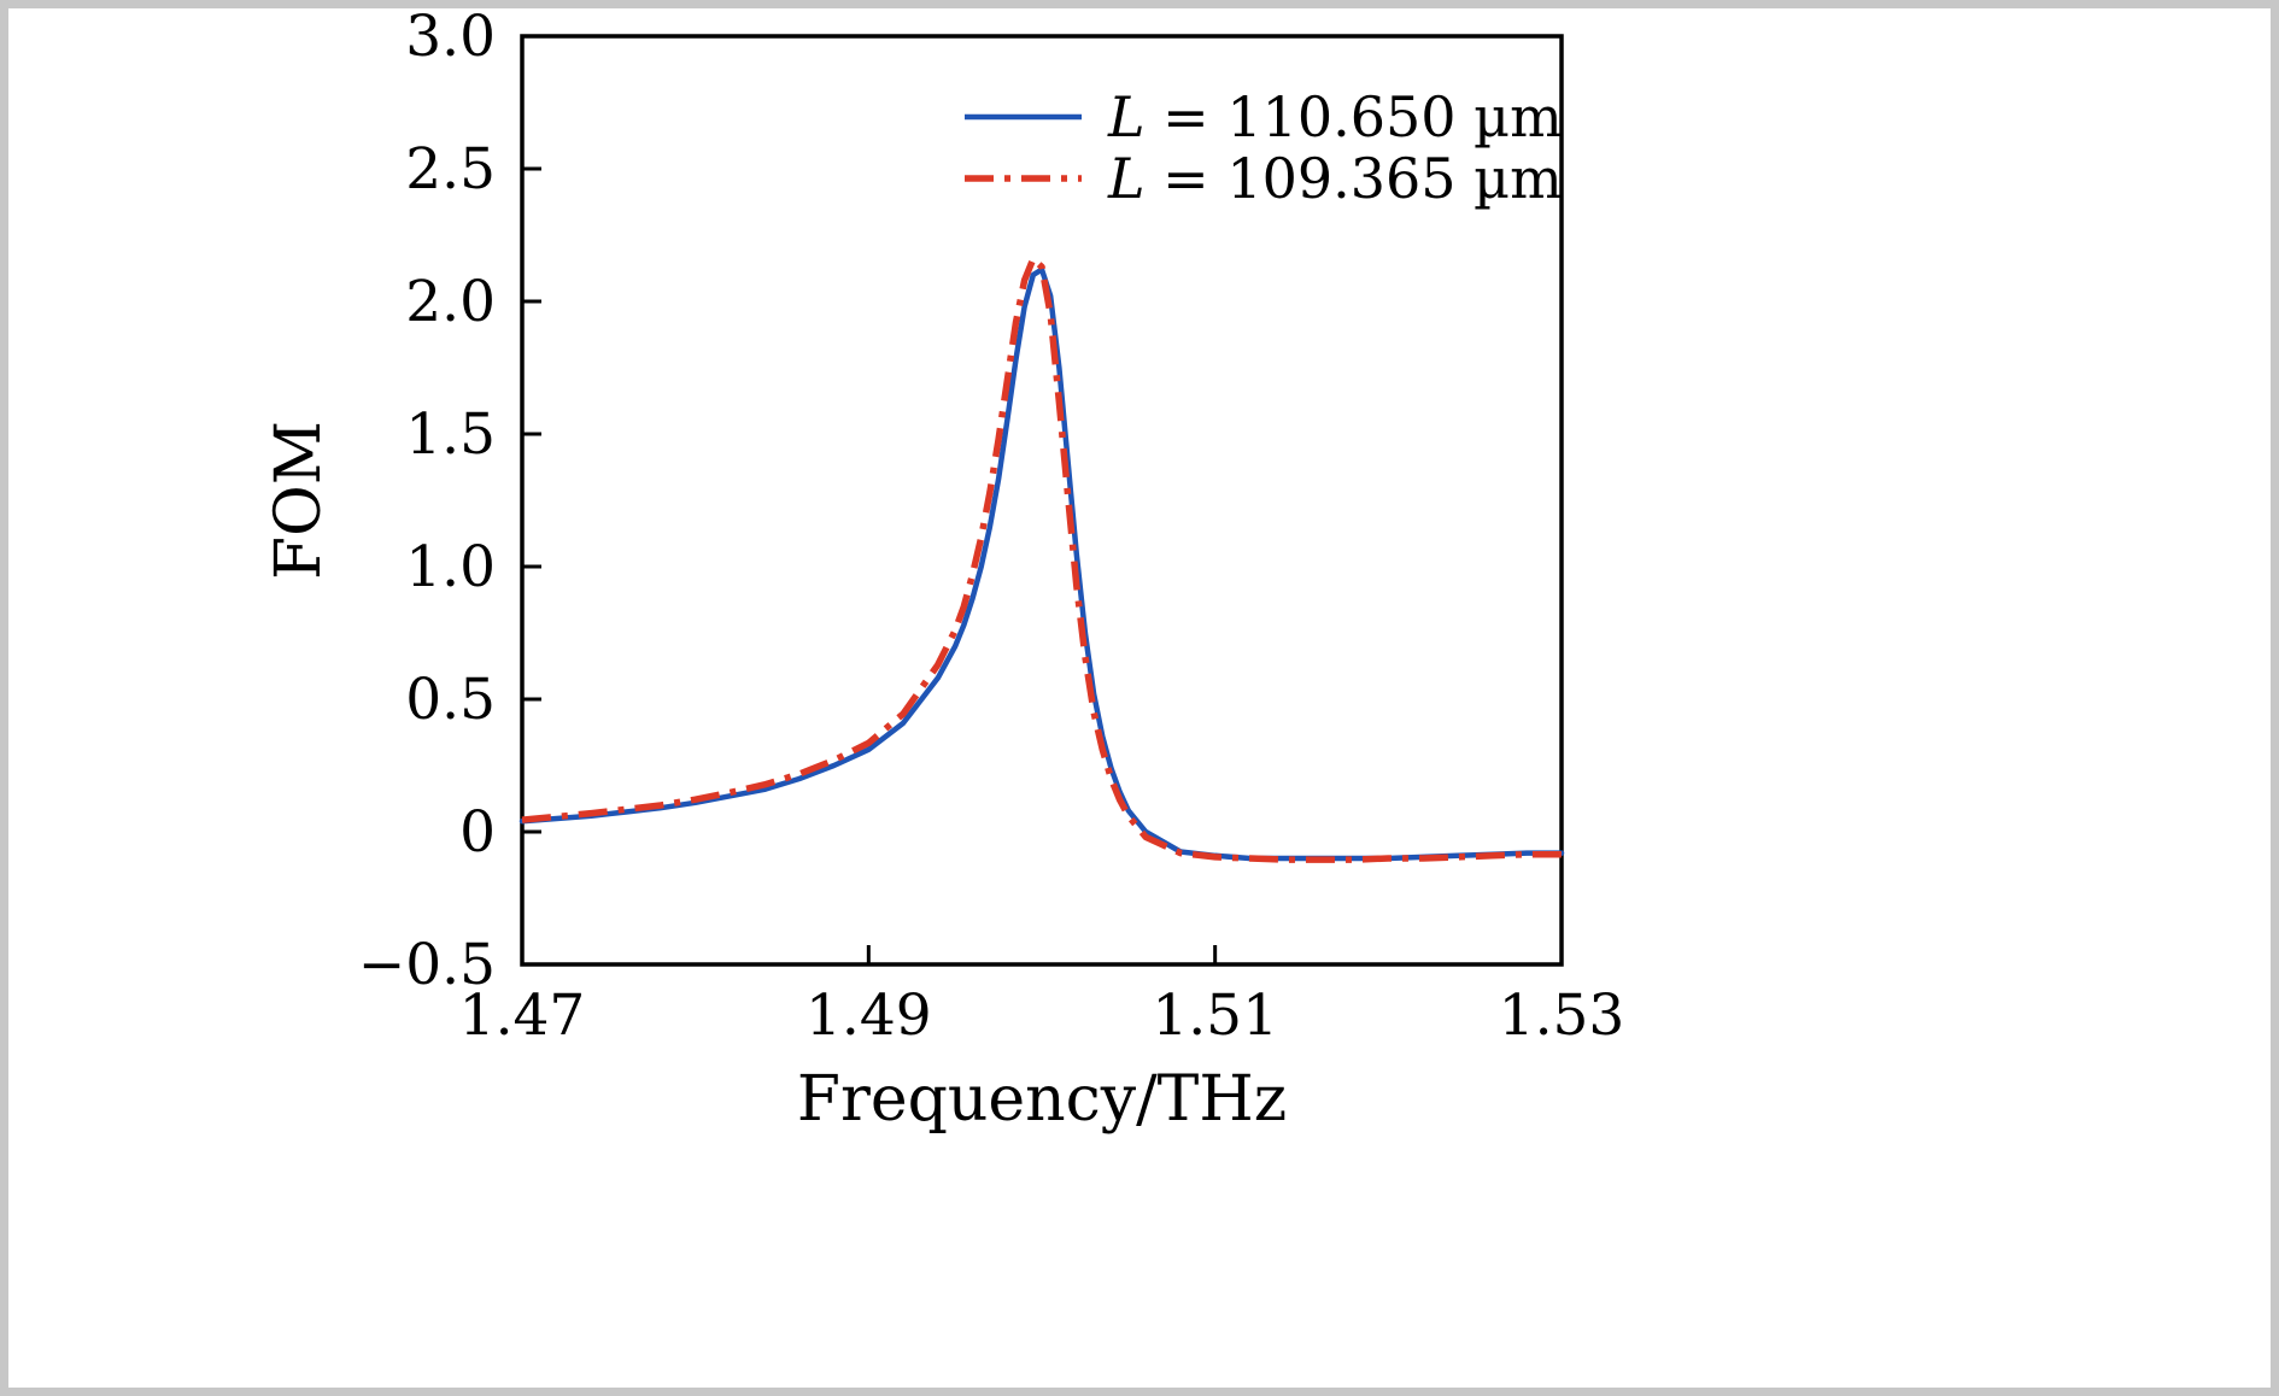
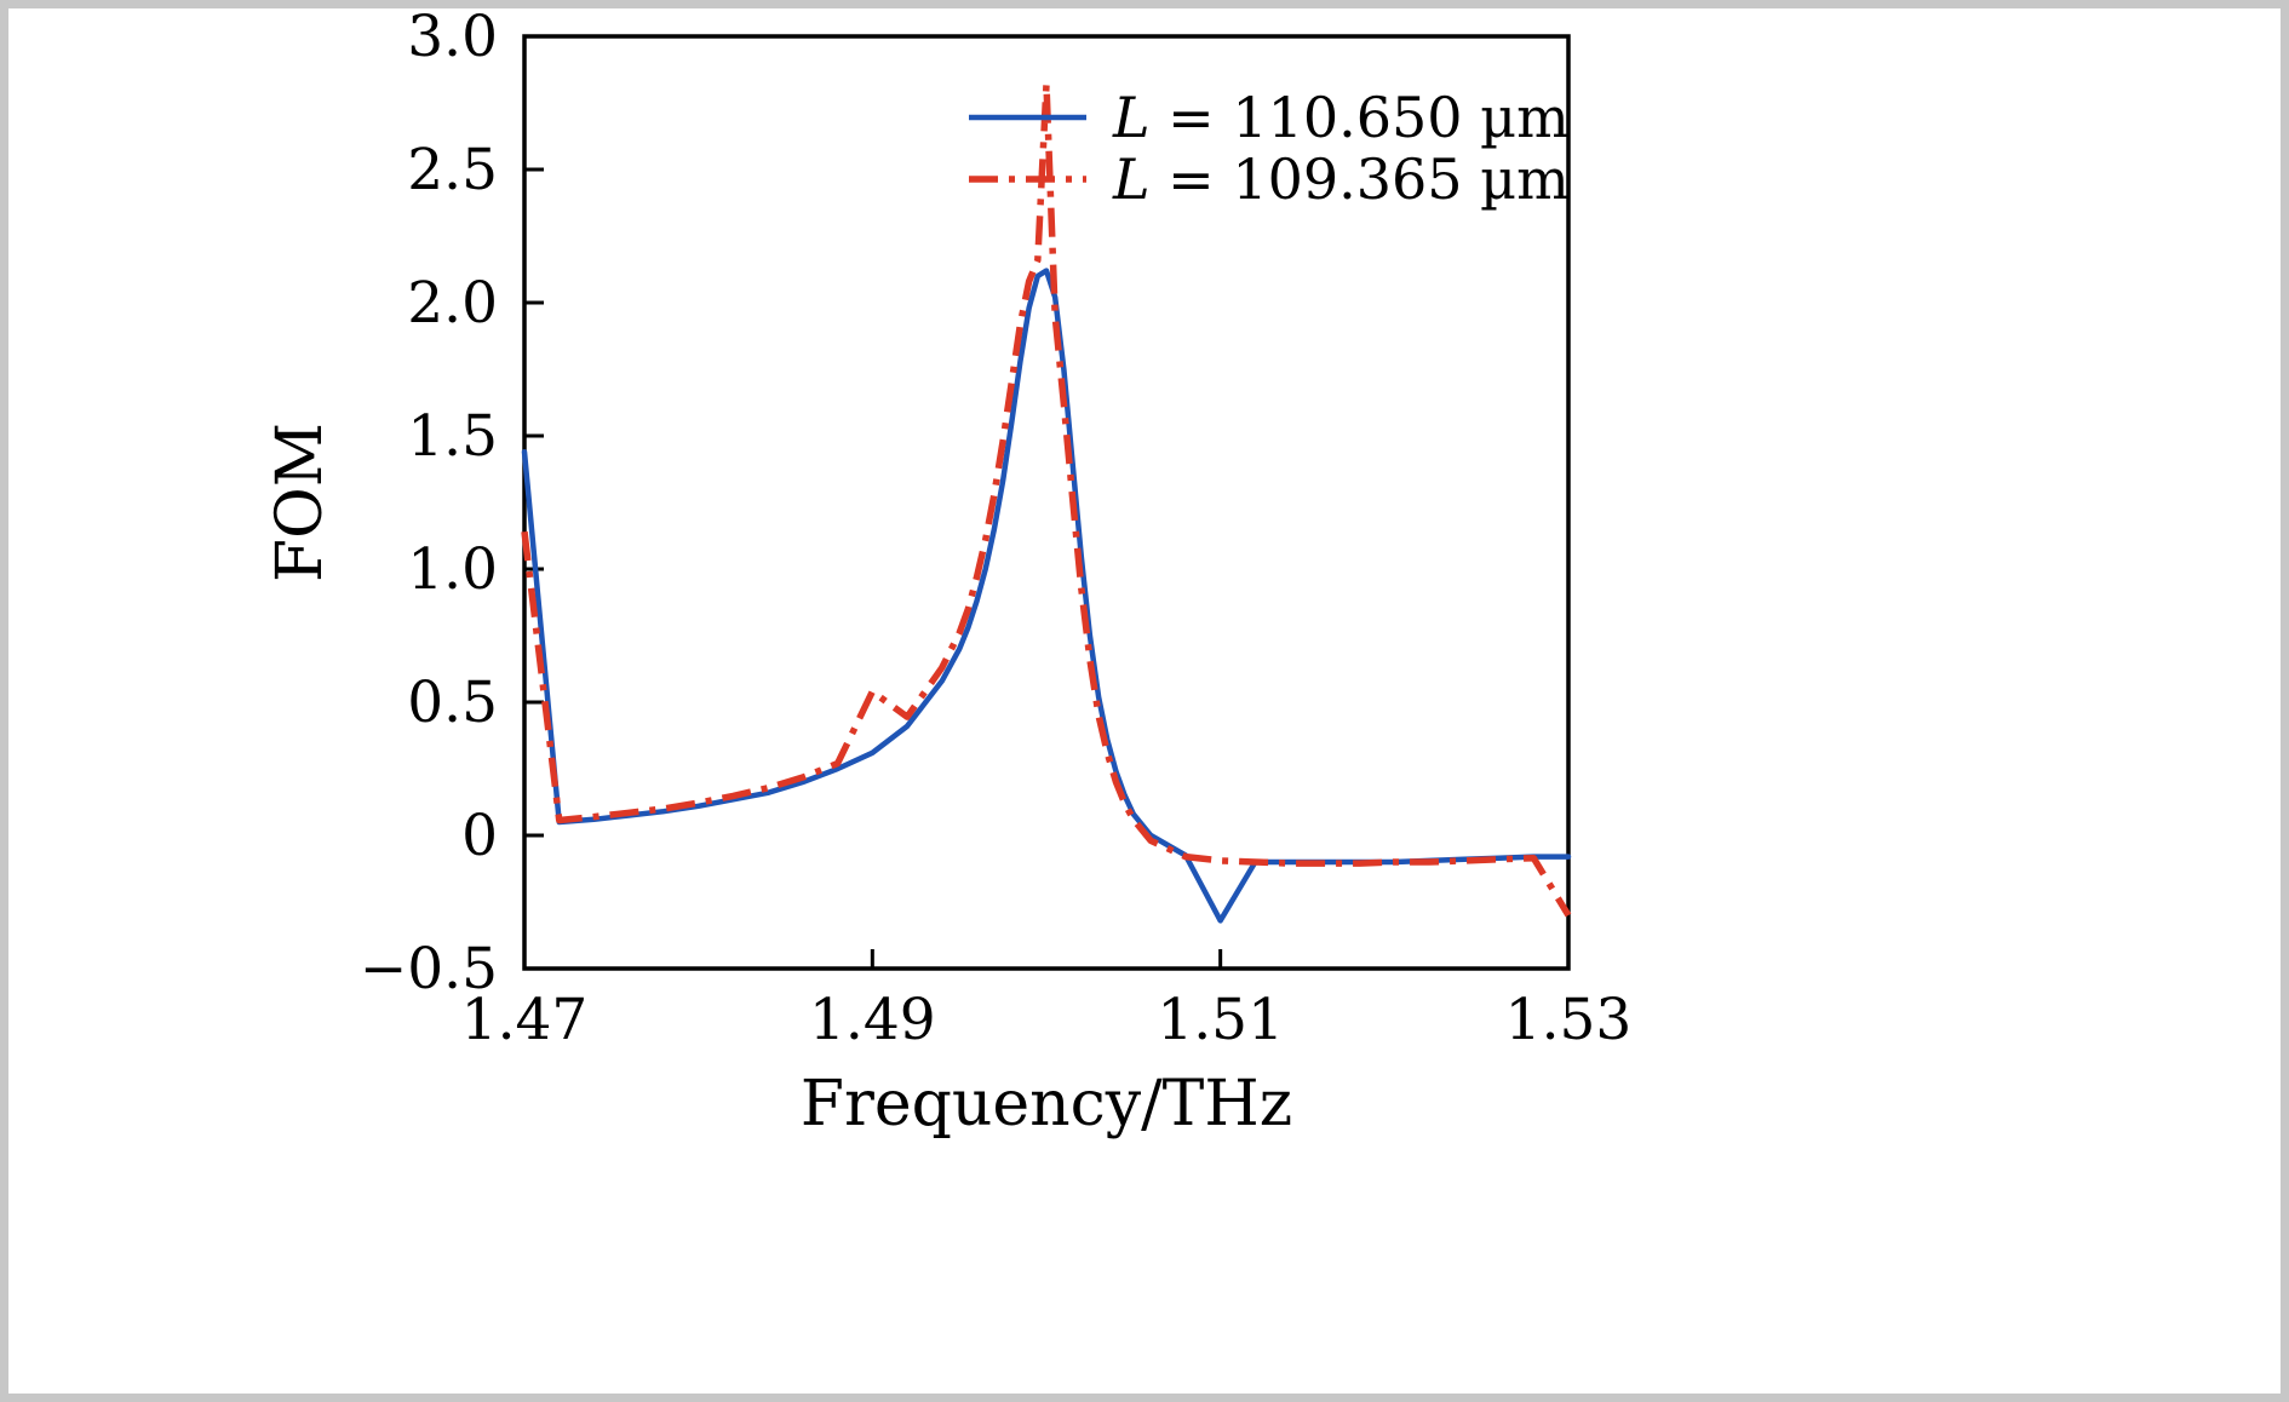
L = 110.650 µm/1.47: 0.04 -> 1.44
L = 109.365 µm/1.47: 0.04 -> 1.14
L = 109.365 µm/1.49: 0.34 -> 0.54
L = 109.365 µm/1.5: 2.13 -> 2.82
L = 110.650 µm/1.51: -0.09 -> -0.32
L = 109.365 µm/1.53: -0.09 -> -0.30
